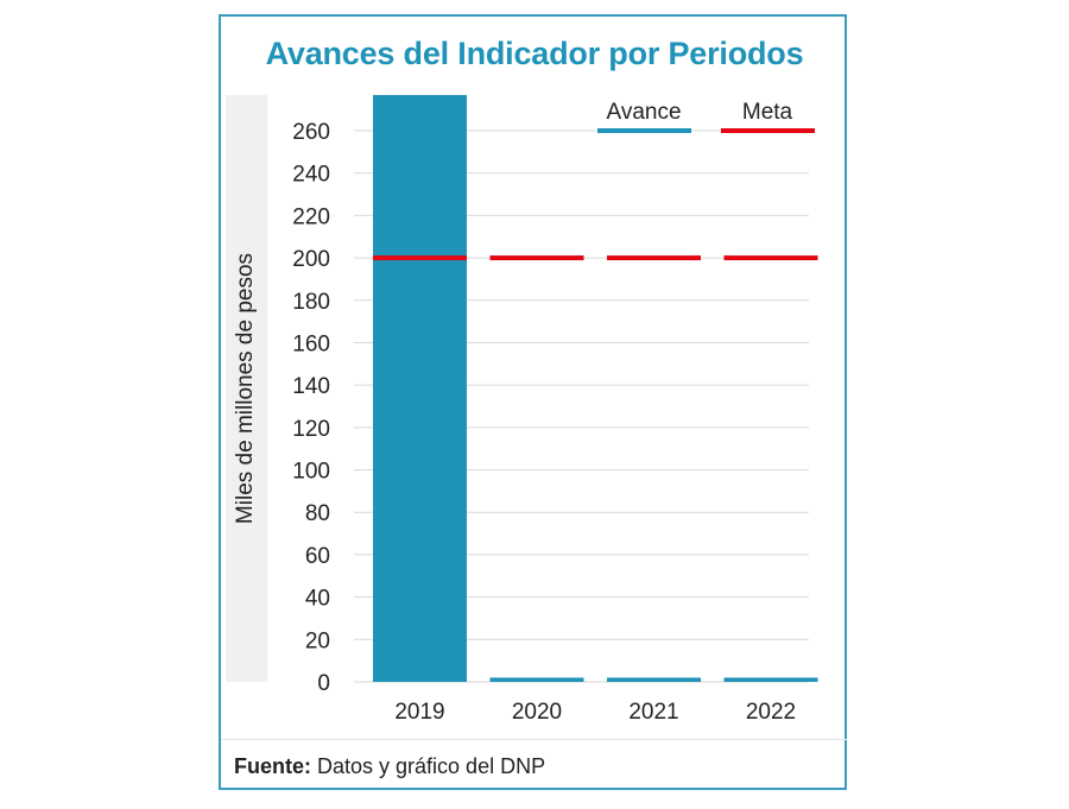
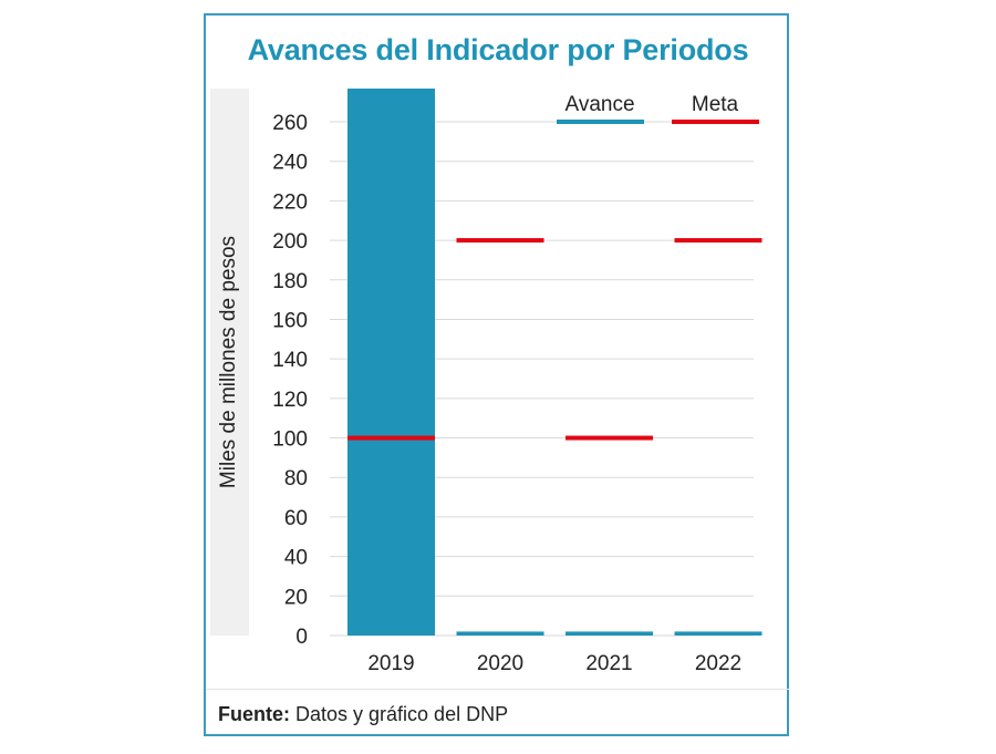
Meta/2019: 200 -> 100
Meta/2021: 200 -> 100
